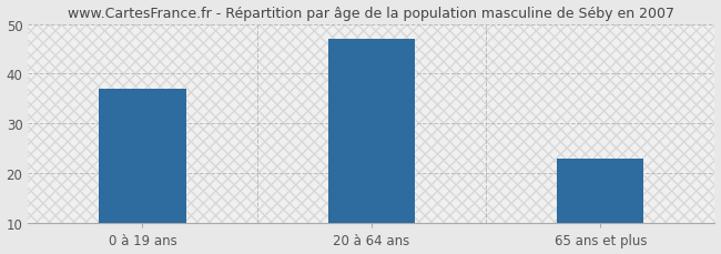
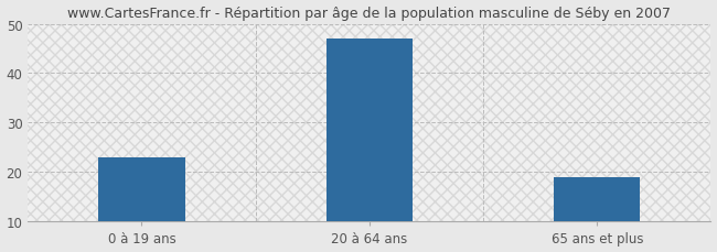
0 à 19 ans: 37 -> 23
65 ans et plus: 23 -> 19
